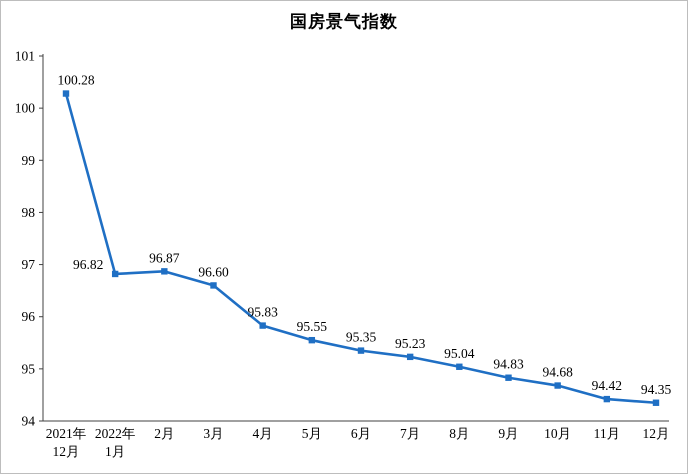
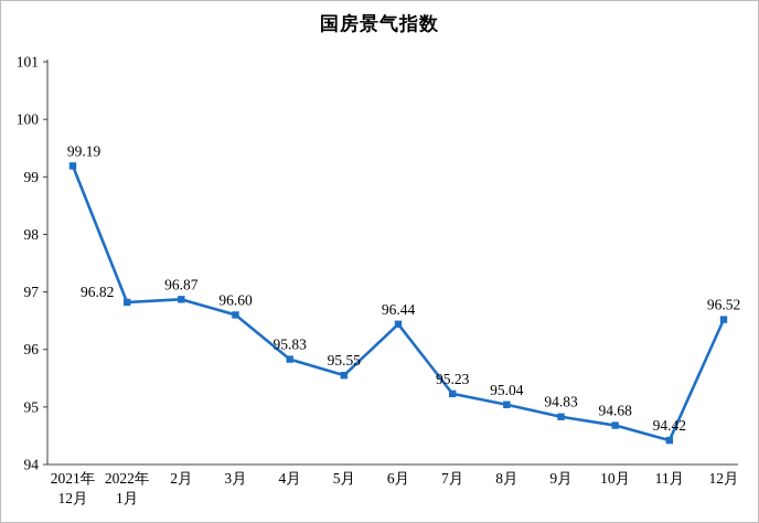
2021年 12月: 100.28 -> 99.19
6月: 95.35 -> 96.44
12月: 94.35 -> 96.52
